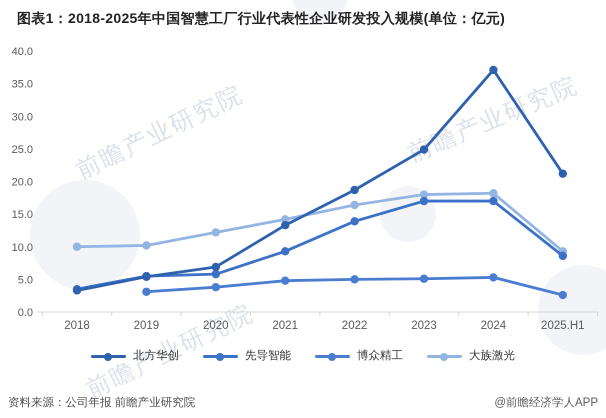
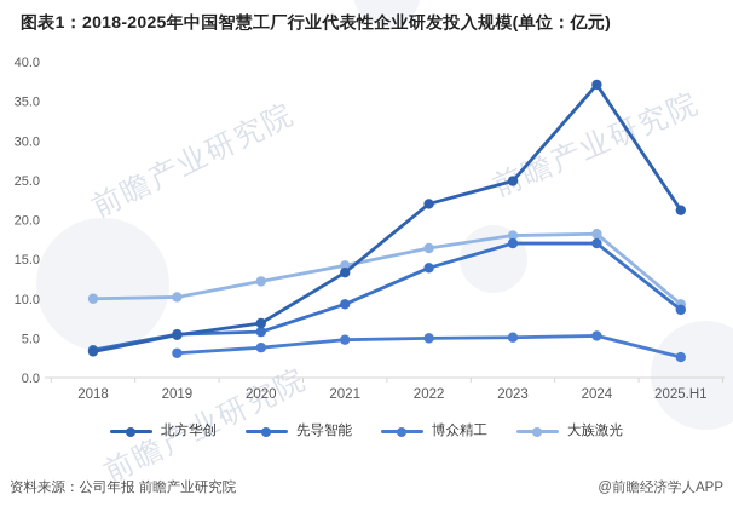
北方华创/2022: 19 -> 22
